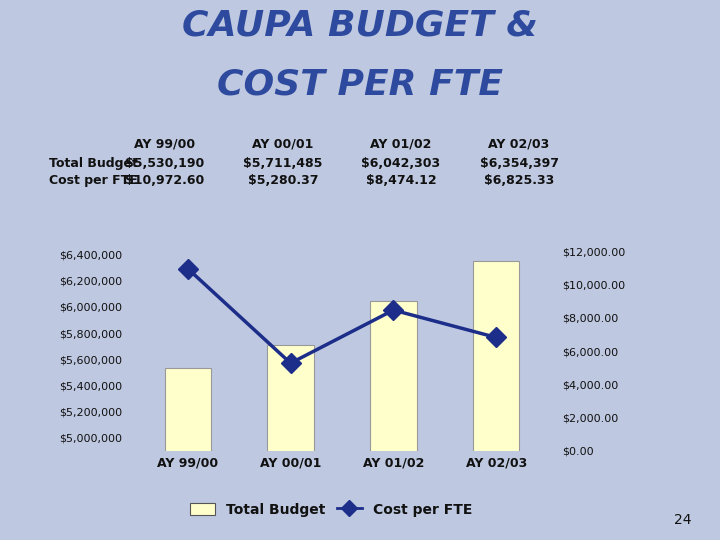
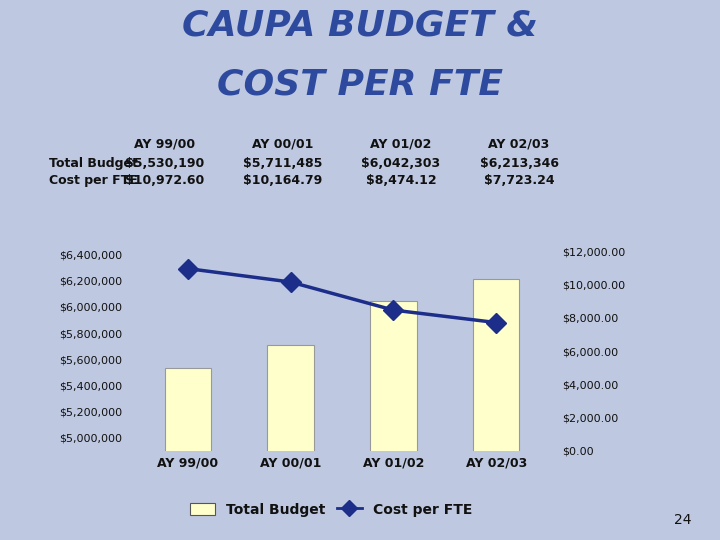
Cost per FTE/AY 00/01: $5,280.37 -> $10,164.79
Total Budget/AY 02/03: $6,354,397 -> $6,213,346
Cost per FTE/AY 02/03: $6,825.33 -> $7,723.24
